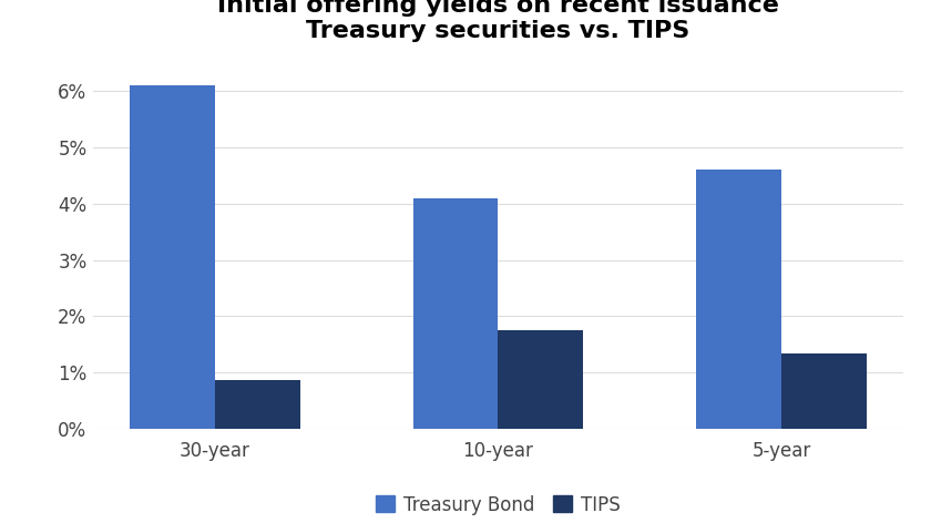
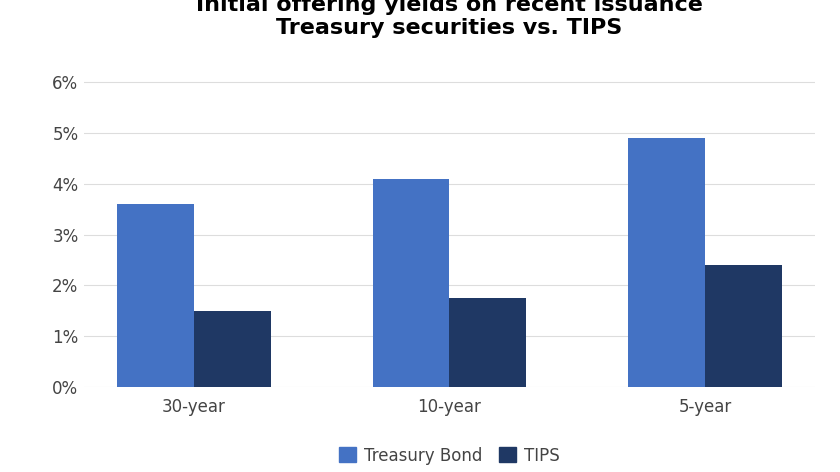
Treasury Bond/30-year: 6.1% -> 3.6%
TIPS/30-year: 0.86% -> 1.50%
Treasury Bond/5-year: 4.6% -> 4.9%
TIPS/5-year: 1.34% -> 2.40%
